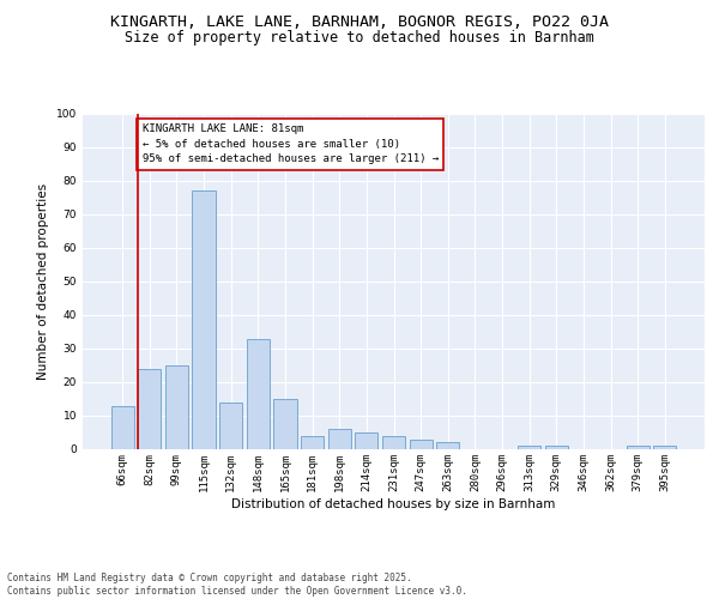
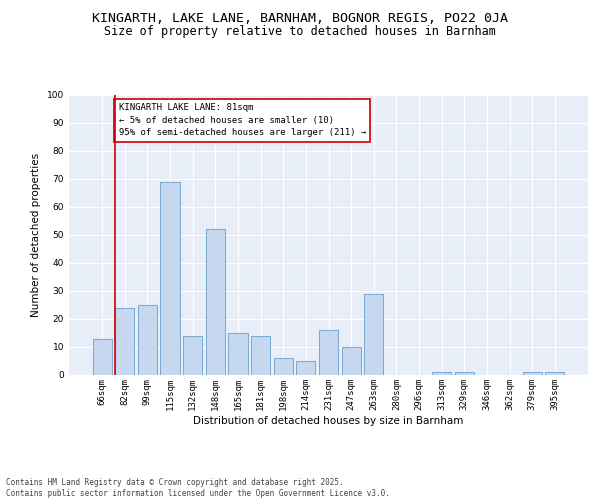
115sqm: 77 -> 69
148sqm: 33 -> 52
181sqm: 4 -> 14
231sqm: 4 -> 16
247sqm: 3 -> 10
263sqm: 2 -> 29
